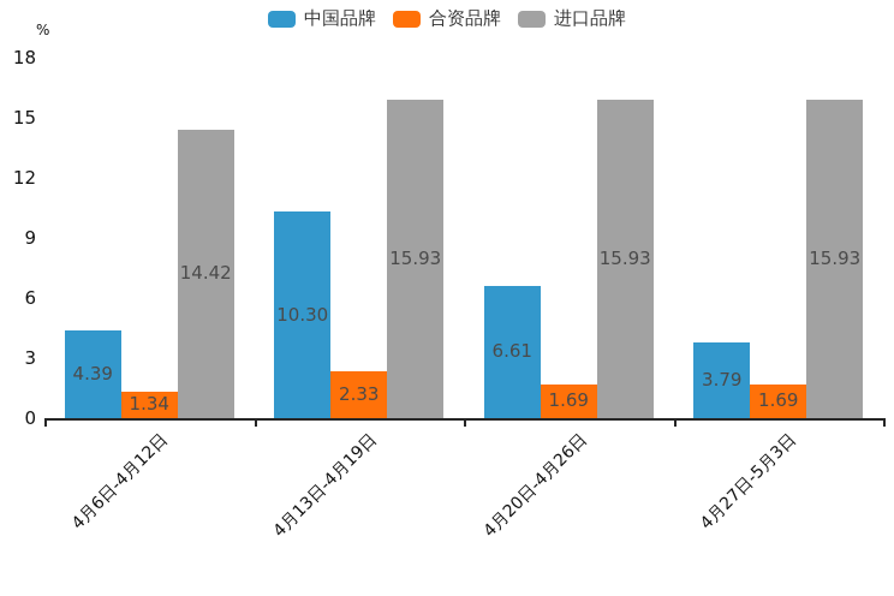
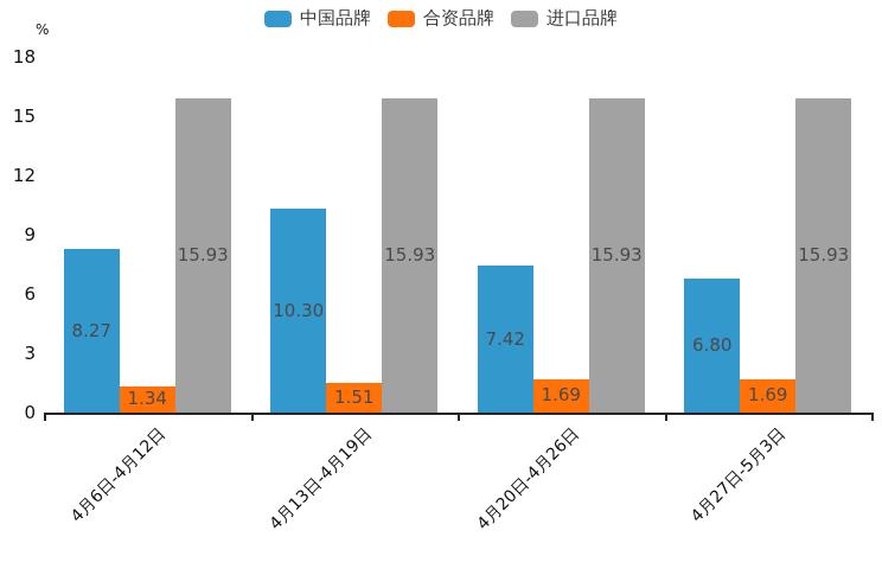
中国品牌/4月6日-4月12日: 4.39 -> 8.27
进口品牌/4月6日-4月12日: 14.42 -> 15.93
合资品牌/4月13日-4月19日: 2.33 -> 1.51
中国品牌/4月20日-4月26日: 6.61 -> 7.42
中国品牌/4月27日-5月3日: 3.79 -> 6.80
